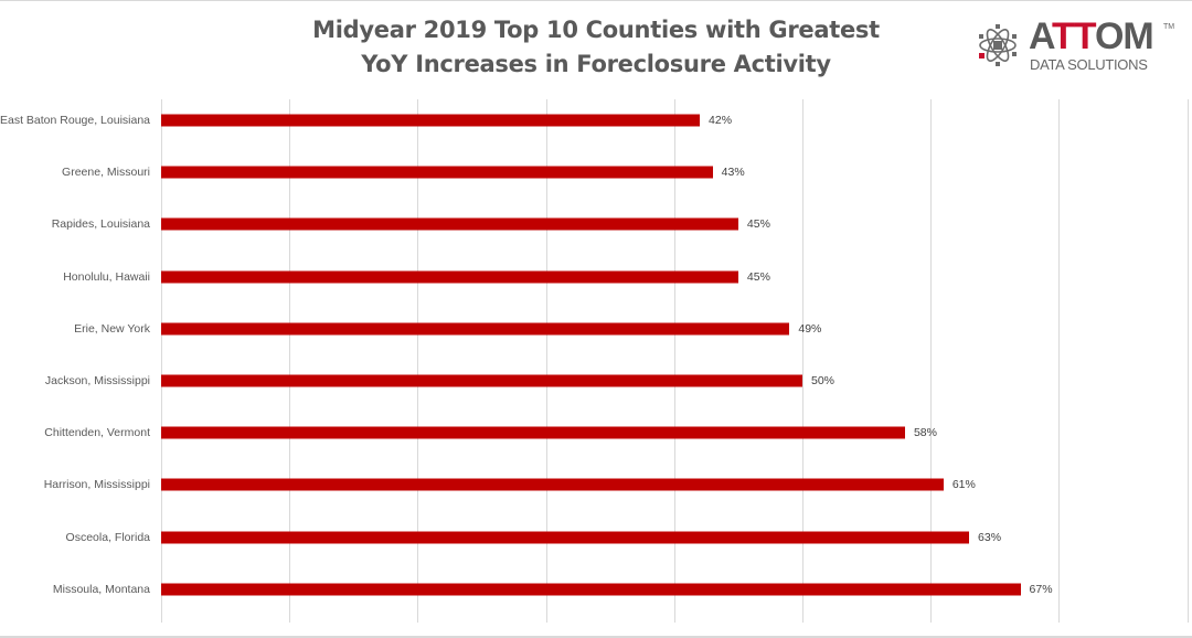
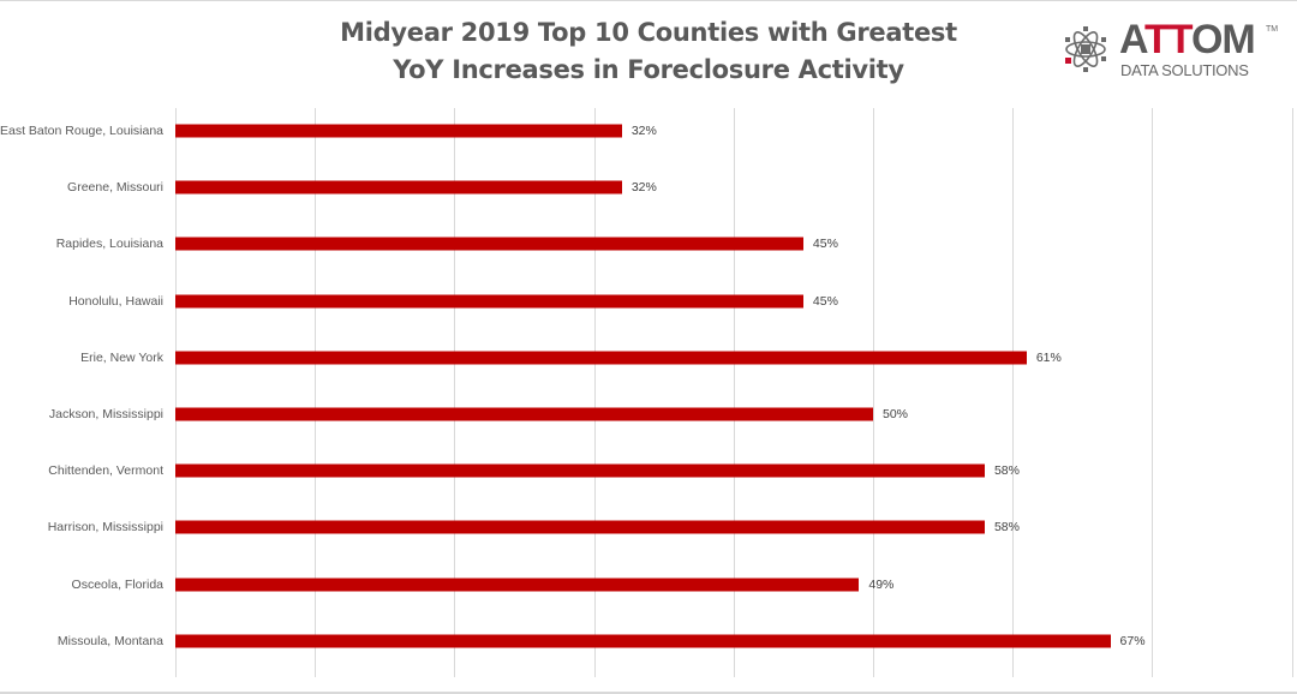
East Baton Rouge, Louisiana: 42% -> 32%
Greene, Missouri: 43% -> 32%
Erie, New York: 49% -> 61%
Harrison, Mississippi: 61% -> 58%
Osceola, Florida: 63% -> 49%
